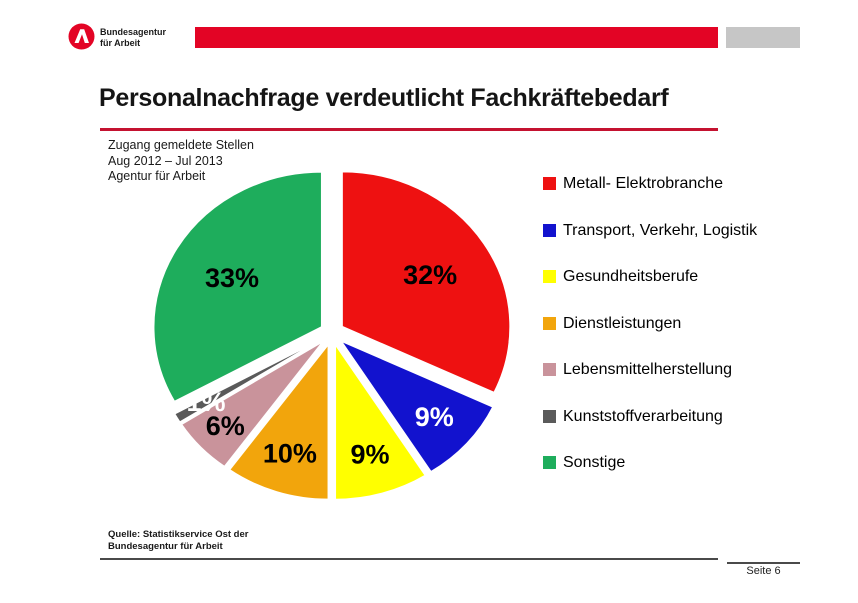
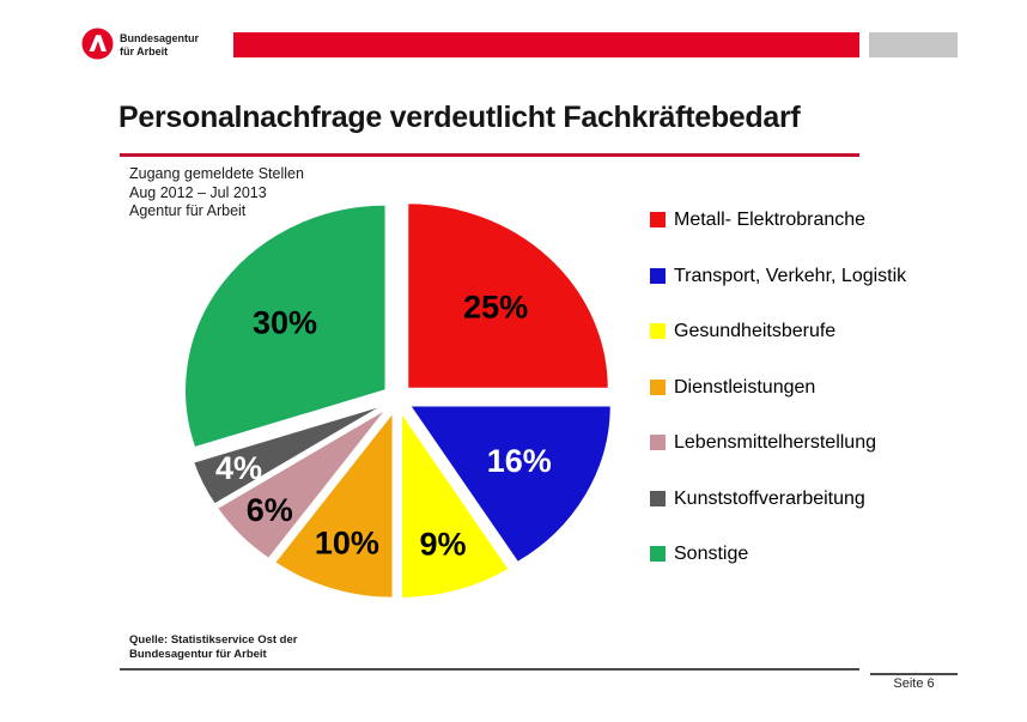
Metall- Elektrobranche: 32% -> 25%
Transport, Verkehr, Logistik: 9% -> 16%
Kunststoffverarbeitung: 1% -> 4%
Sonstige: 33% -> 30%
